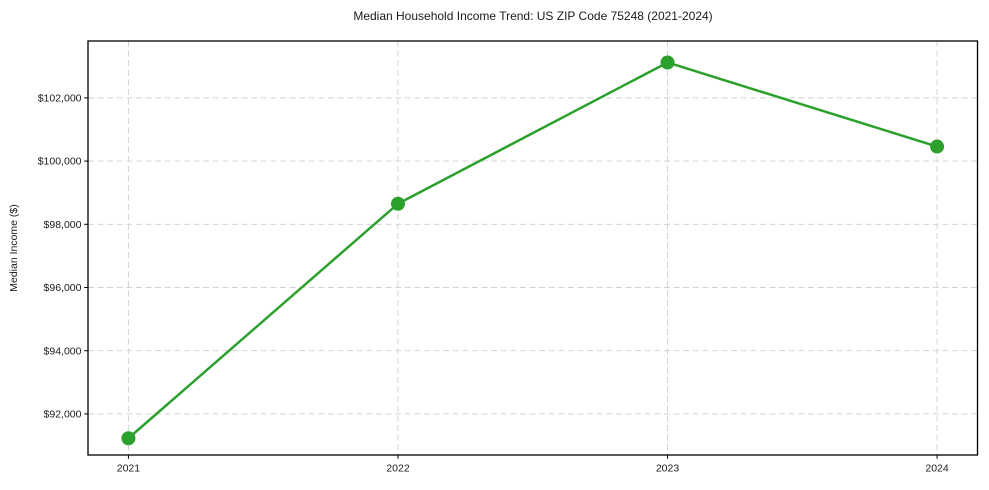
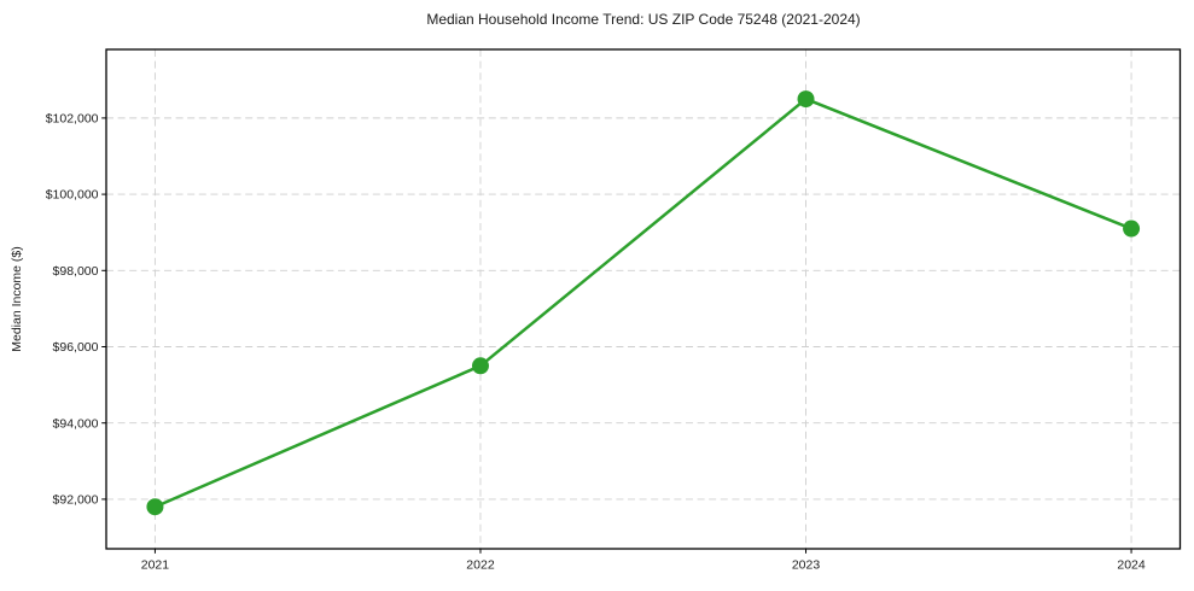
2021: $91200 -> $91800
2022: $98600 -> $95500
2023: $103100 -> $102500
2024: $100500 -> $99100
